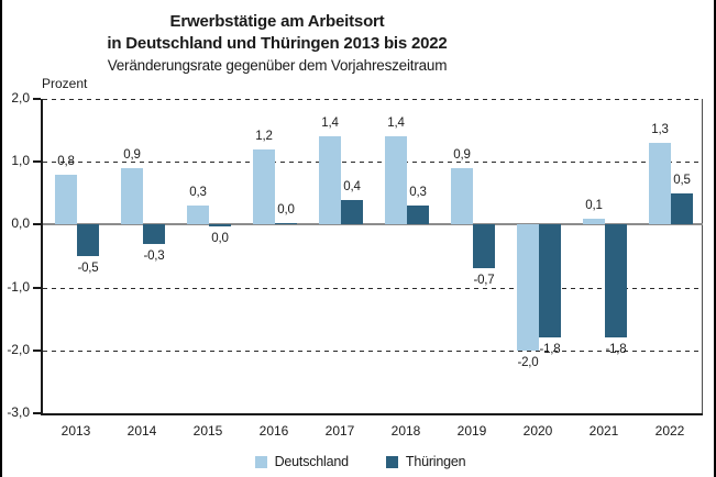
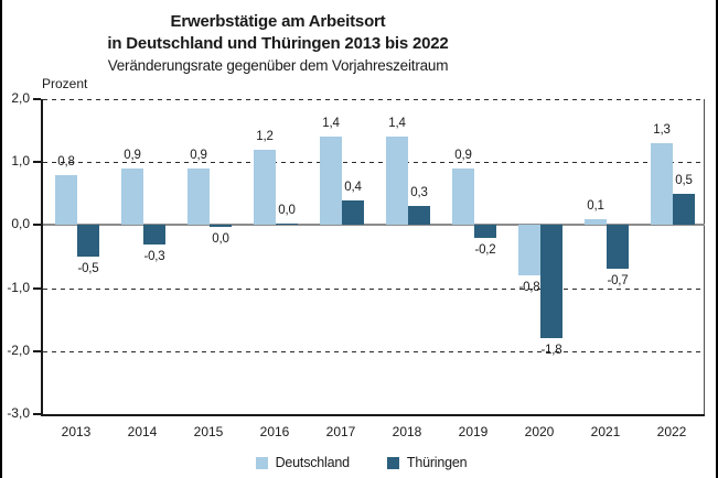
Deutschland/2015: 0,3 -> 0,9
Thüringen/2019: -0,7 -> -0,2
Deutschland/2020: -2,0 -> -0,8
Thüringen/2021: -1,8 -> -0,7
